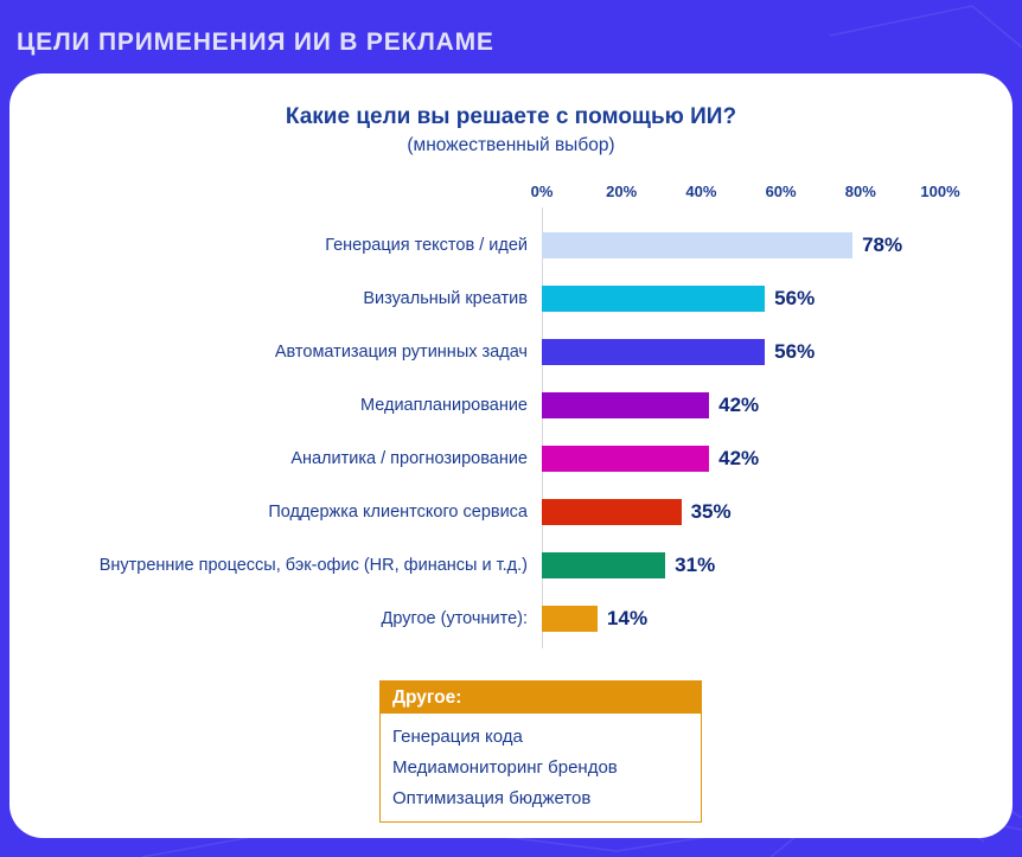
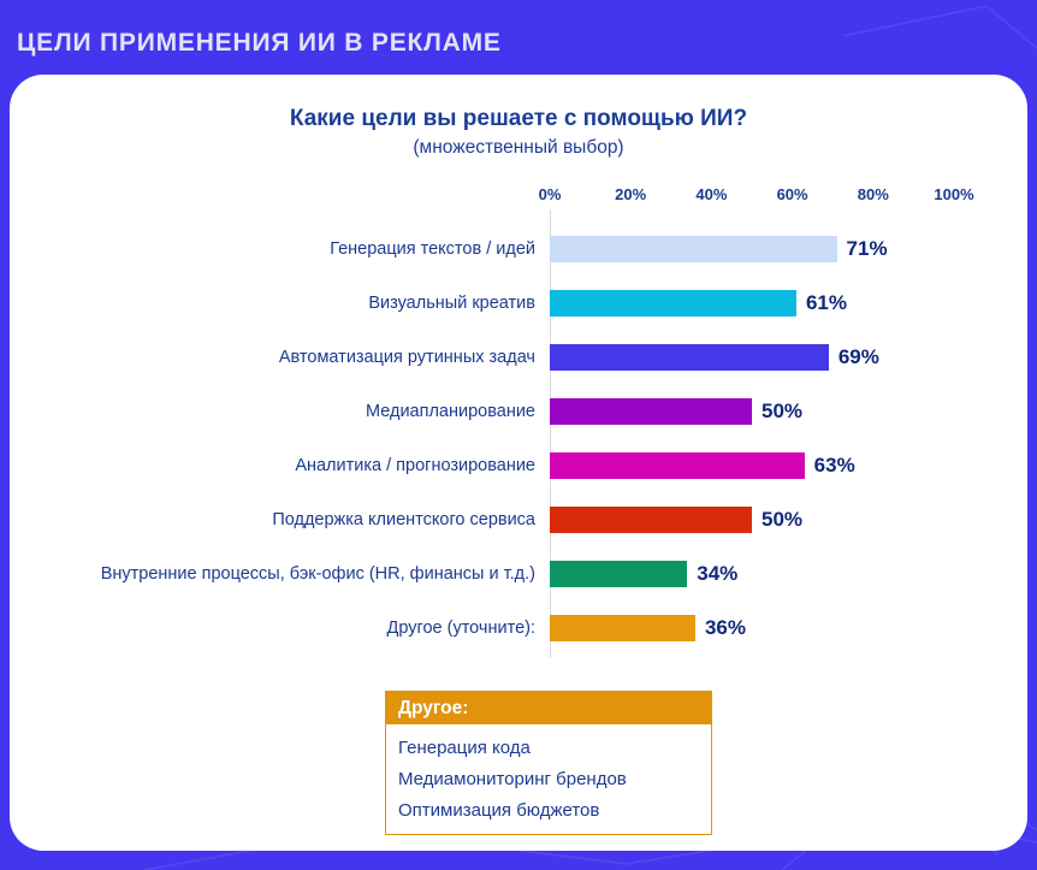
Генерация текстов / идей: 78% -> 71%
Визуальный креатив: 56% -> 61%
Автоматизация рутинных задач: 56% -> 69%
Медиапланирование: 42% -> 50%
Аналитика / прогнозирование: 42% -> 63%
Поддержка клиентского сервиса: 35% -> 50%
Внутренние процессы, бэк-офис (HR, финансы и т.д.): 31% -> 34%
Другое (уточните):: 14% -> 36%
